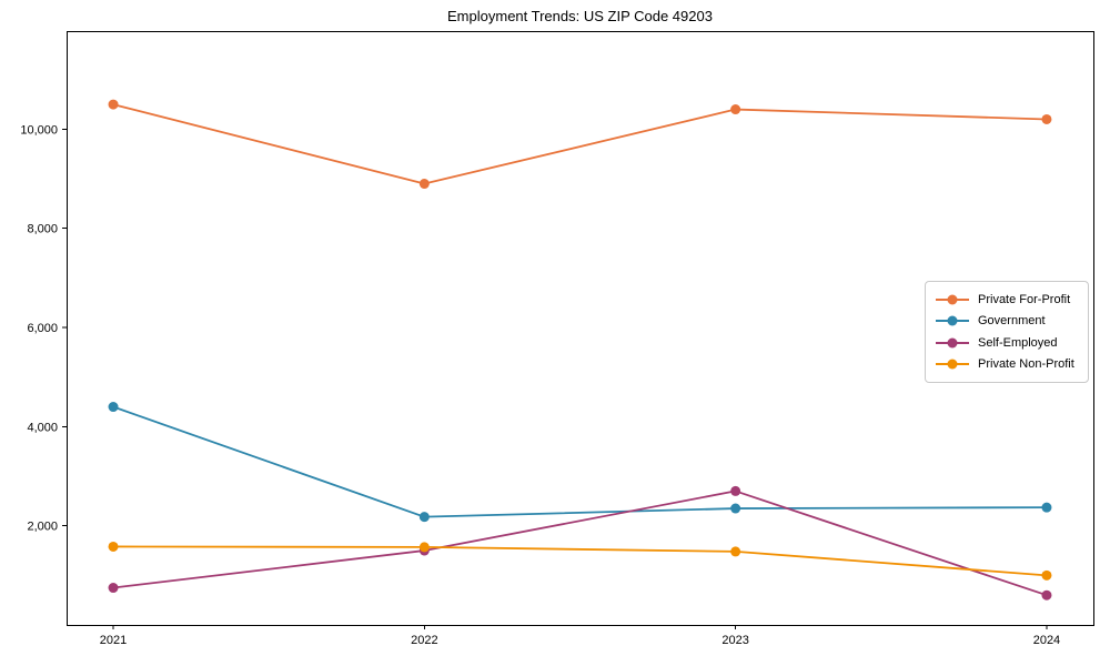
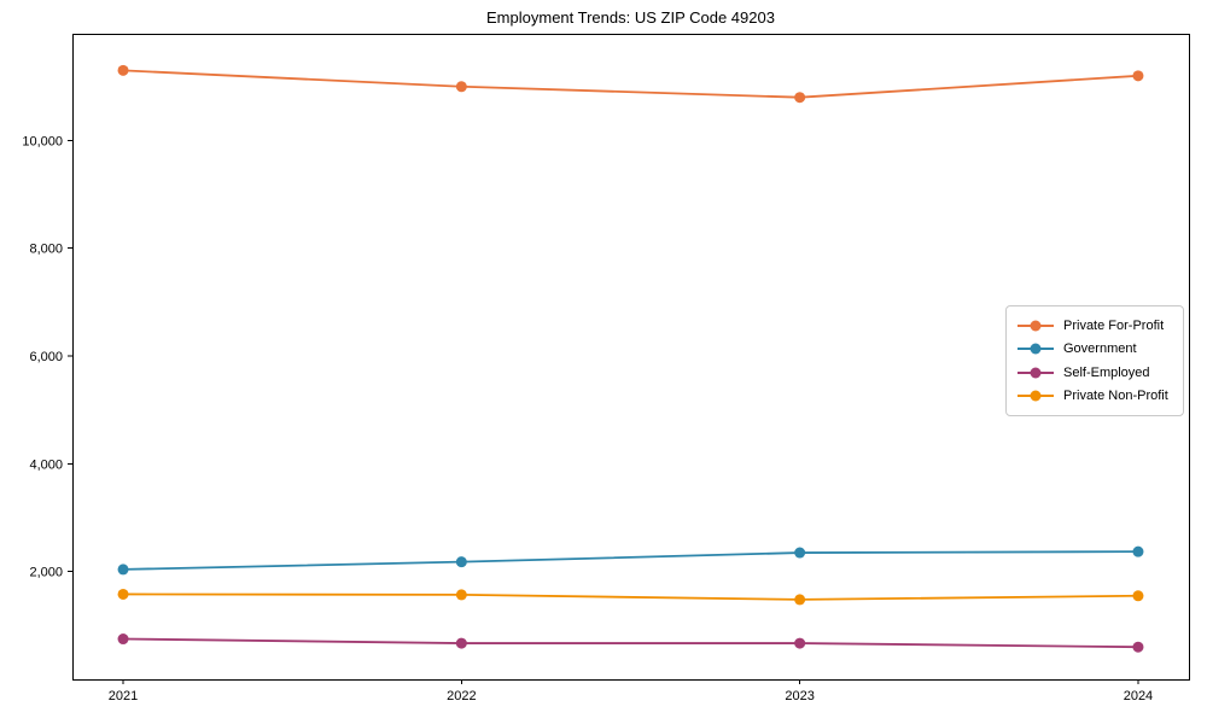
Private For-Profit/2021: 10500 -> 11300
Government/2021: 4400 -> 2000
Private For-Profit/2022: 8900 -> 11000
Self-Employed/2022: 1500 -> 700
Private For-Profit/2023: 10400 -> 10800
Self-Employed/2023: 2700 -> 700
Private For-Profit/2024: 10200 -> 11200
Private Non-Profit/2024: 1000 -> 1600
